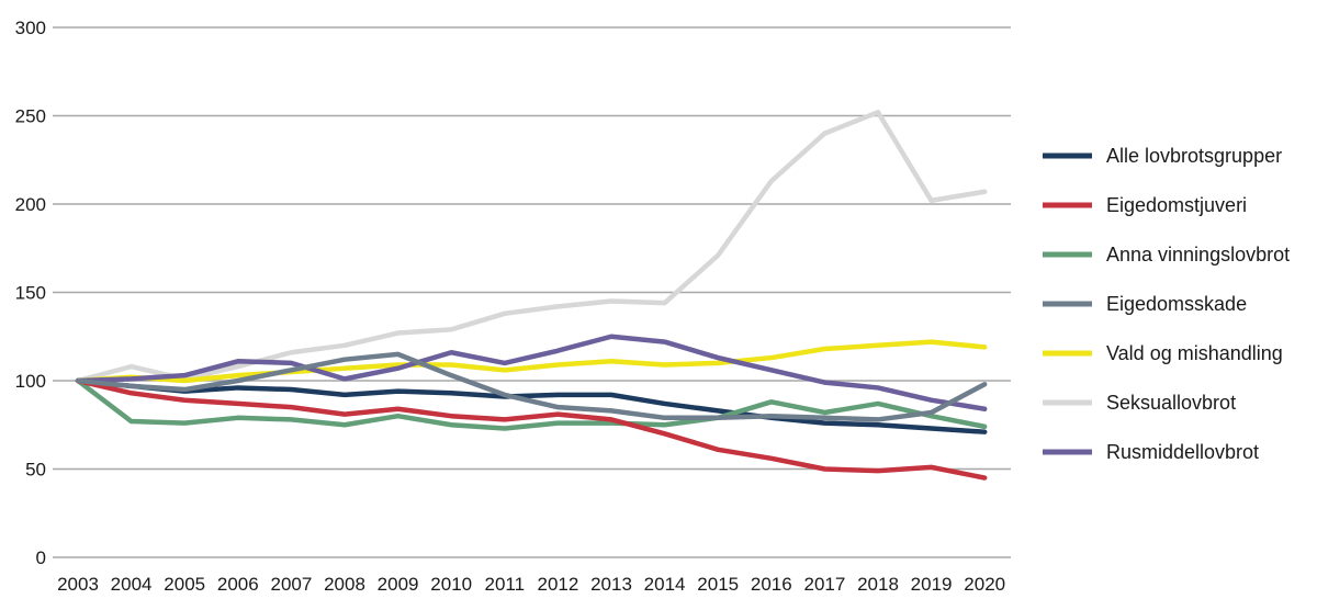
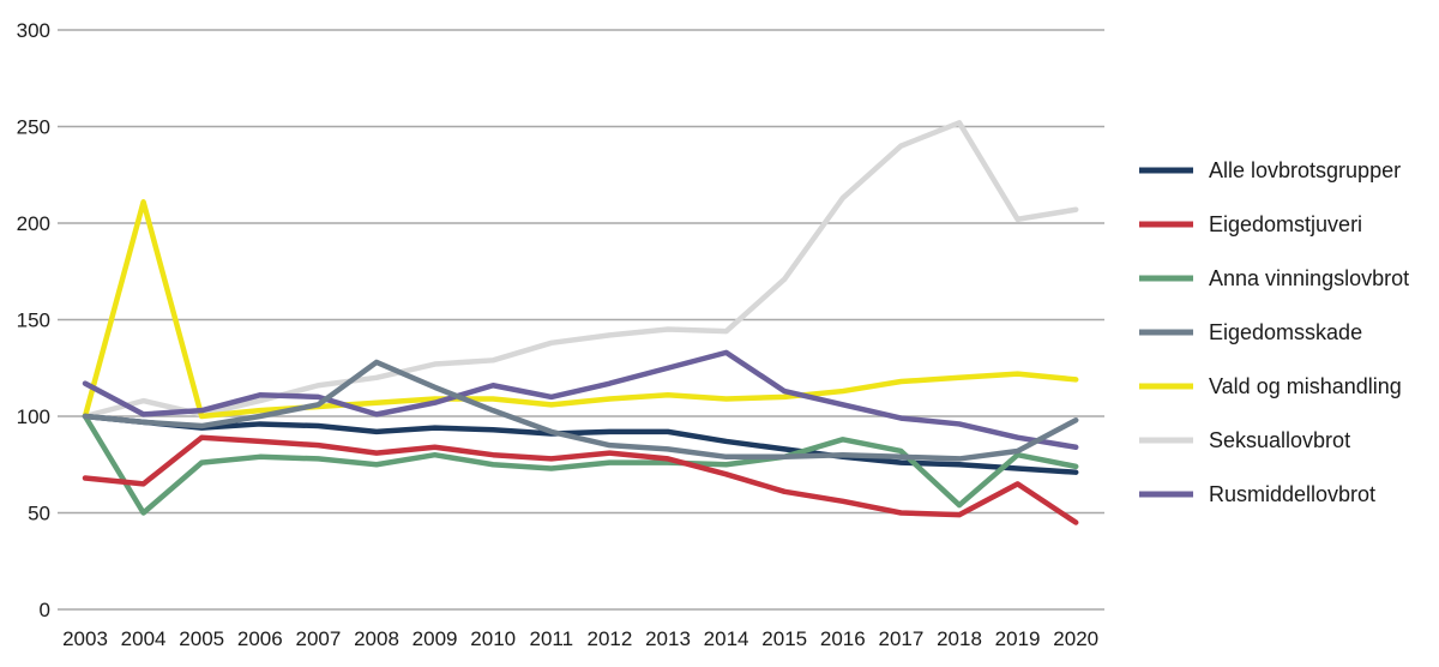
Eigedomstjuveri/2003: 100 -> 68
Rusmiddellovbrot/2003: 100 -> 117
Eigedomstjuveri/2004: 93 -> 65
Anna vinningslovbrot/2004: 77 -> 50
Vald og mishandling/2004: 102 -> 211
Eigedomsskade/2008: 112 -> 128
Rusmiddellovbrot/2014: 122 -> 133
Anna vinningslovbrot/2018: 87 -> 54
Eigedomstjuveri/2019: 51 -> 65
